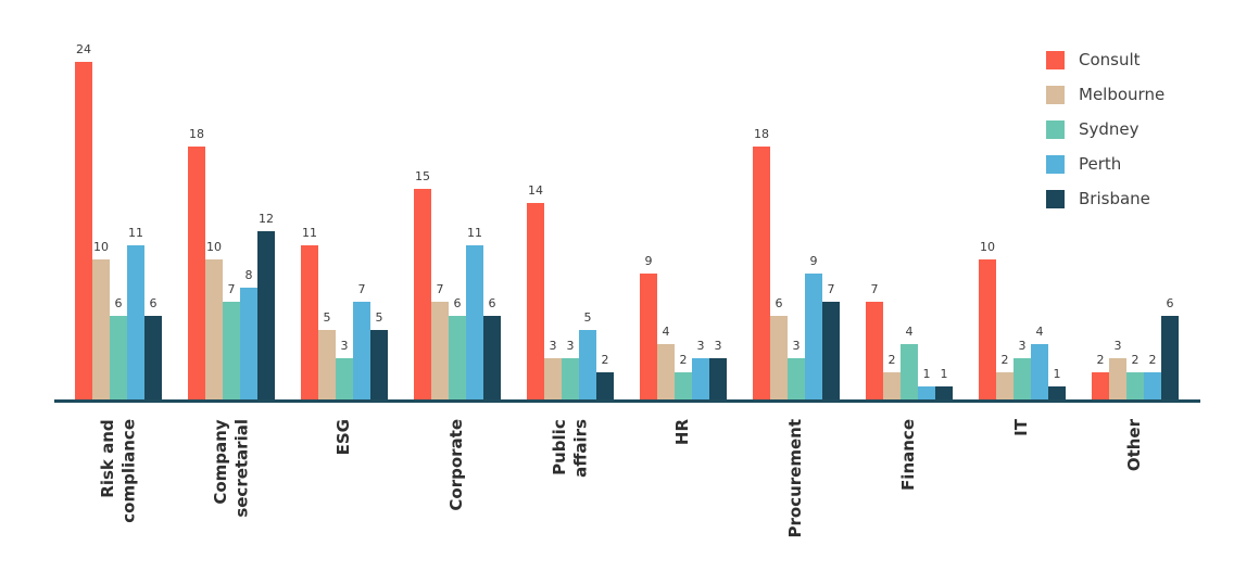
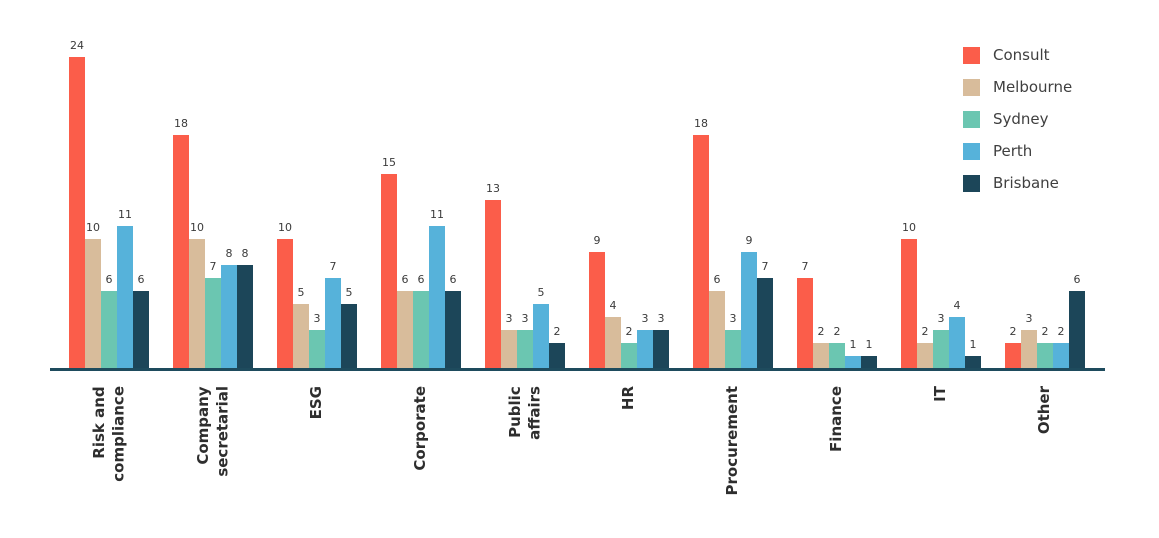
Brisbane/Company secretarial: 12 -> 8
Consult/ESG: 11 -> 10
Melbourne/Corporate: 7 -> 6
Consult/Public affairs: 14 -> 13
Sydney/Finance: 4 -> 2
